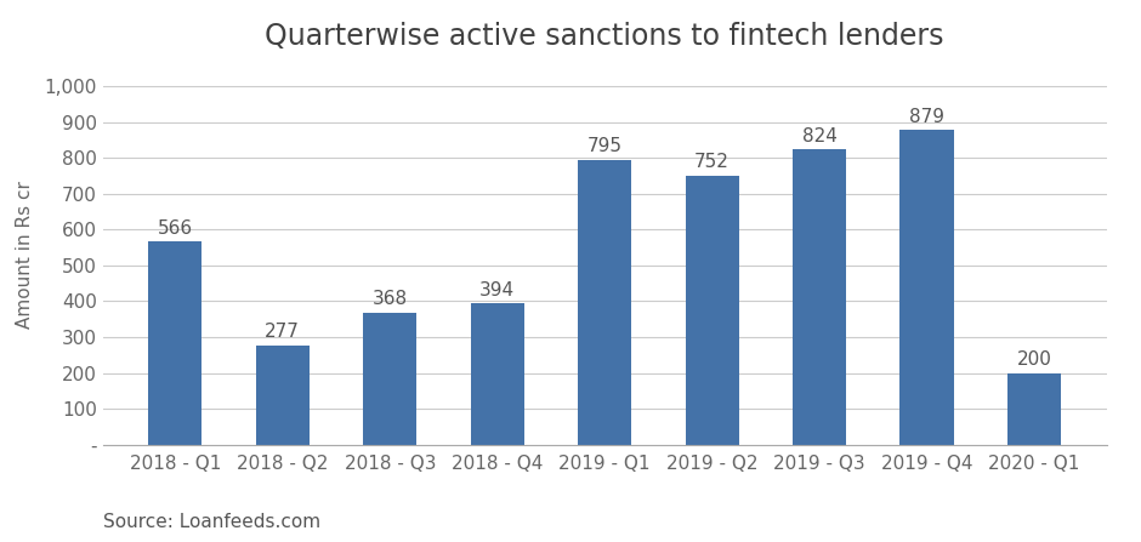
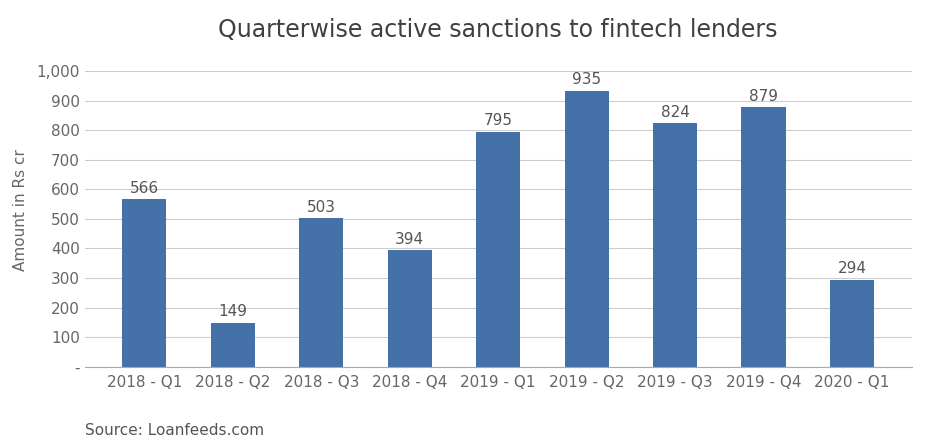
2018 - Q2: 277 -> 149
2018 - Q3: 368 -> 503
2019 - Q2: 752 -> 935
2020 - Q1: 200 -> 294
